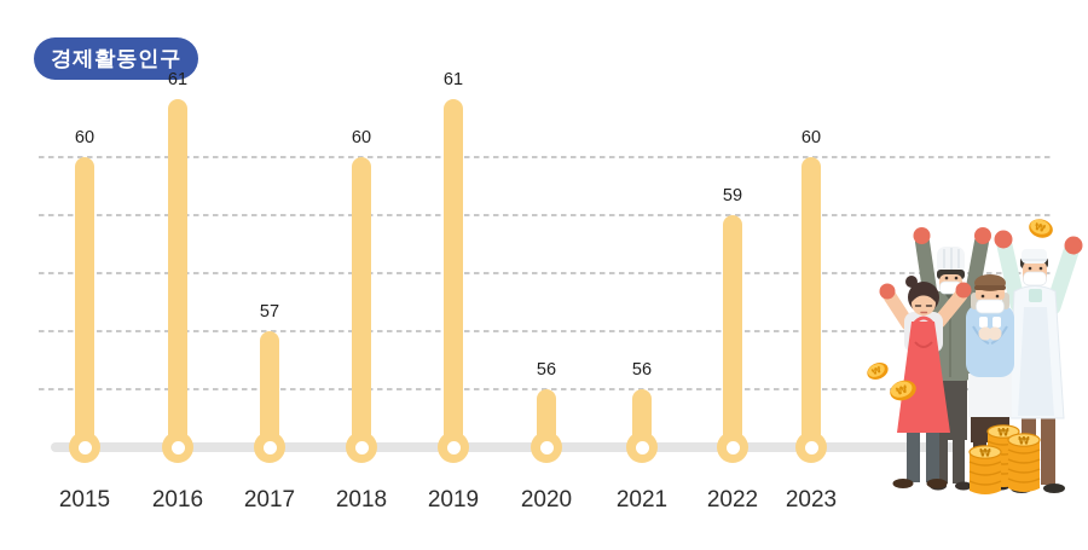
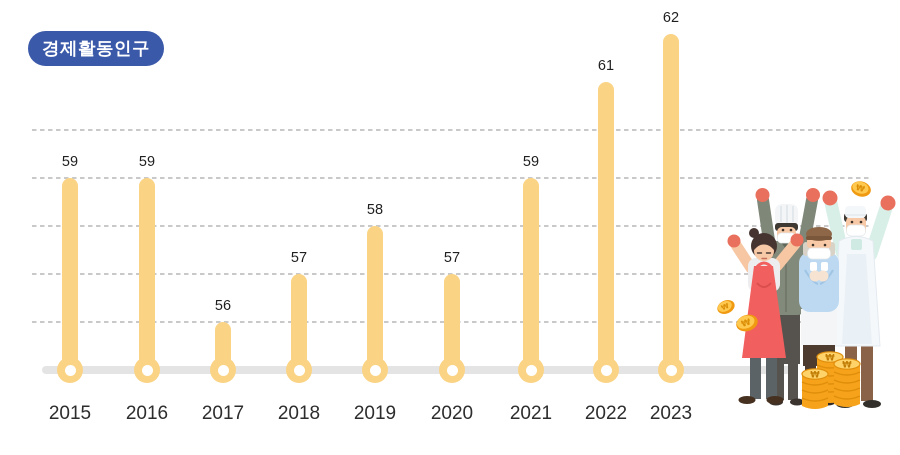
2015: 60 -> 59
2016: 61 -> 59
2017: 57 -> 56
2018: 60 -> 57
2019: 61 -> 58
2020: 56 -> 57
2021: 56 -> 59
2022: 59 -> 61
2023: 60 -> 62
